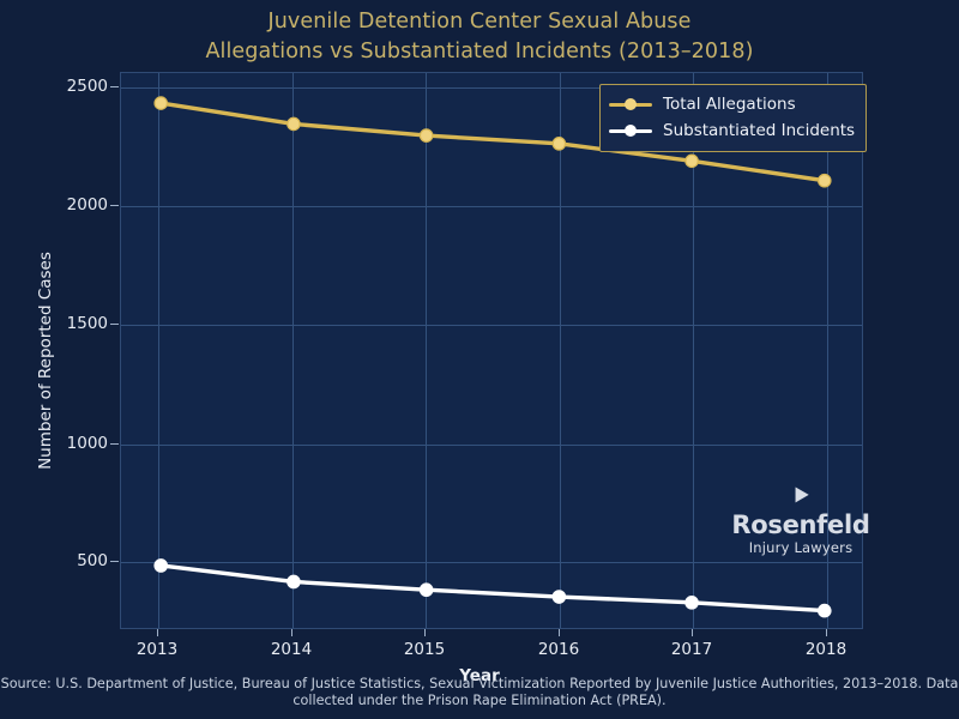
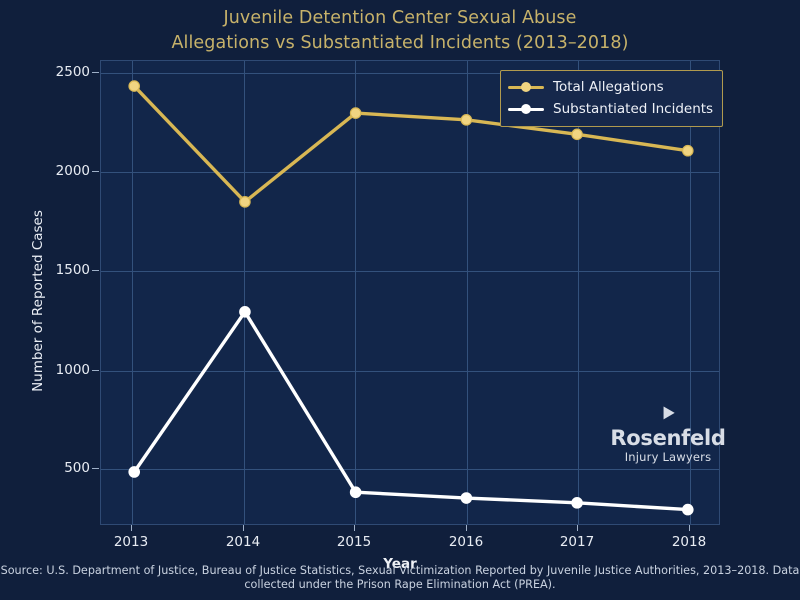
Total Allegations/2014: 2340 -> 1830
Substantiated Incidents/2014: 360 -> 1260
